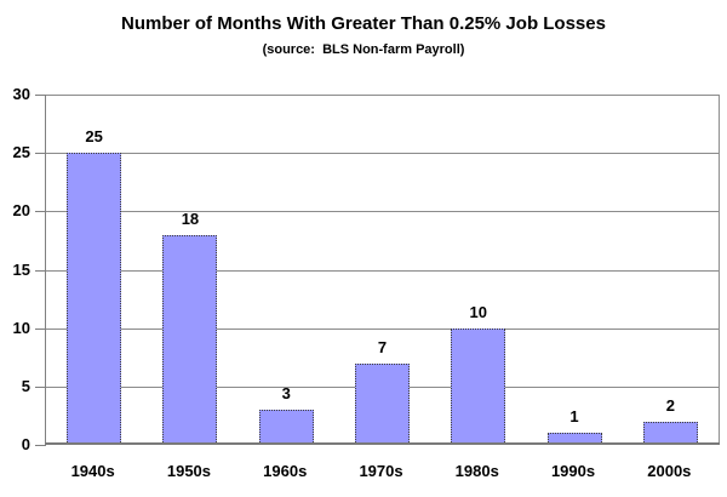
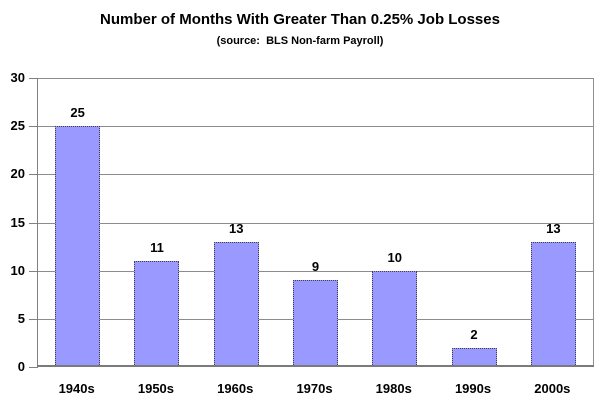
1950s: 18 -> 11
1960s: 3 -> 13
1970s: 7 -> 9
1990s: 1 -> 2
2000s: 2 -> 13
